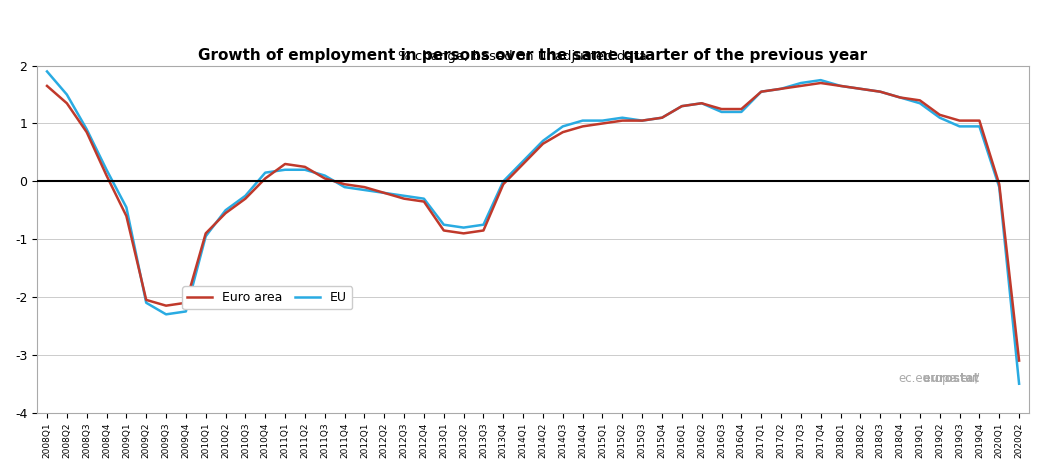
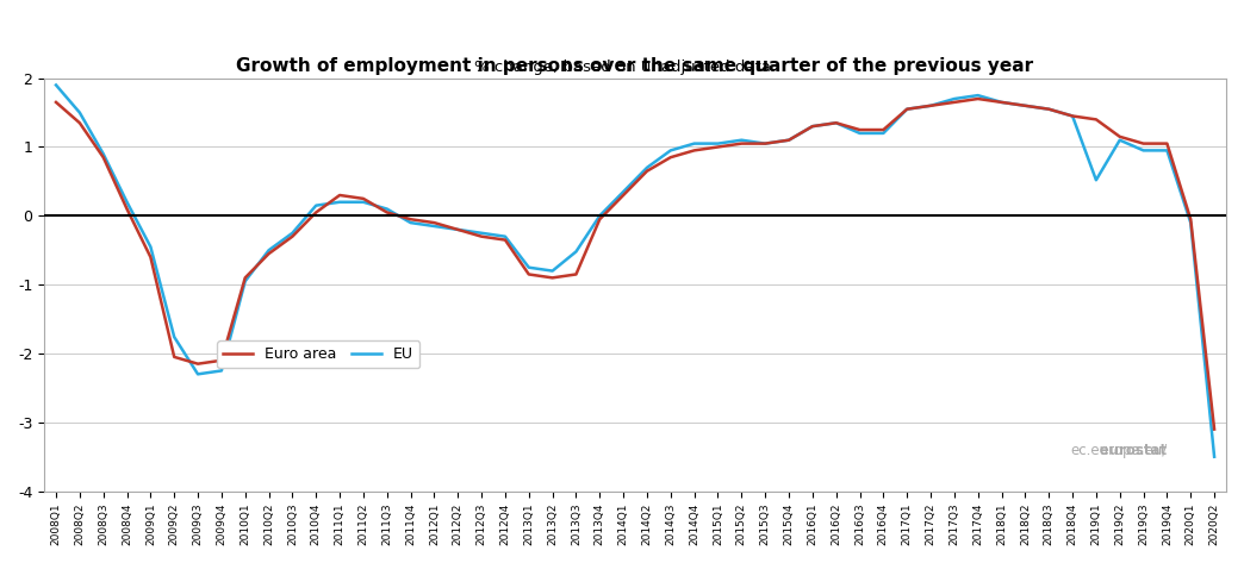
EU/2009Q2: -2.10 -> -1.76
EU/2013Q3: -0.75 -> -0.52
EU/2019Q1: 1.35 -> 0.52
